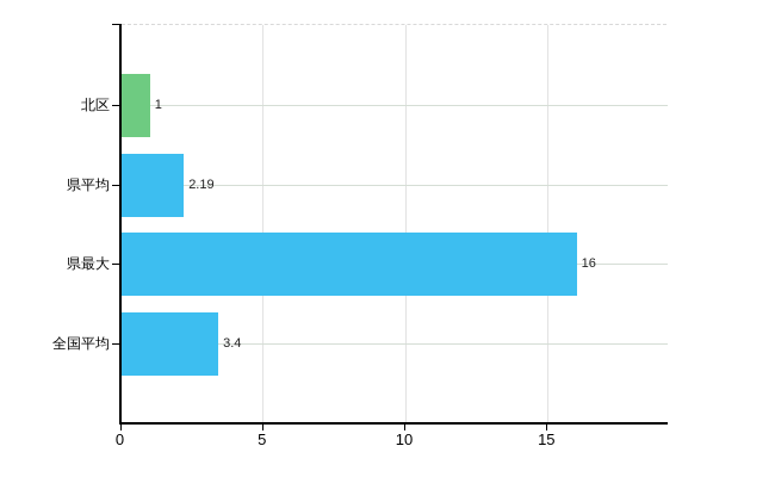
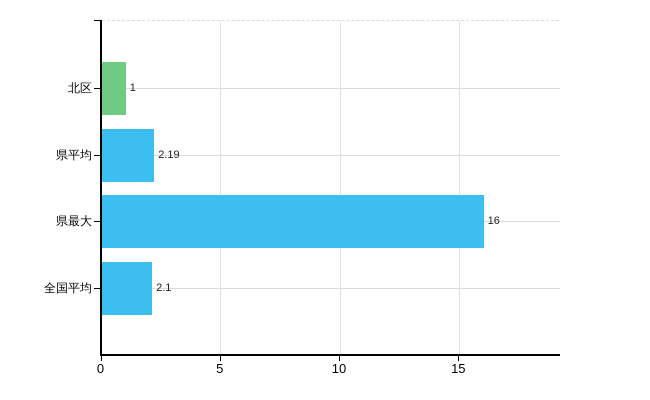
全国平均: 3.4 -> 2.1
